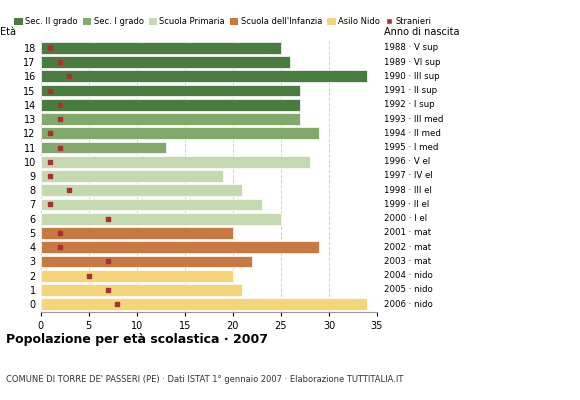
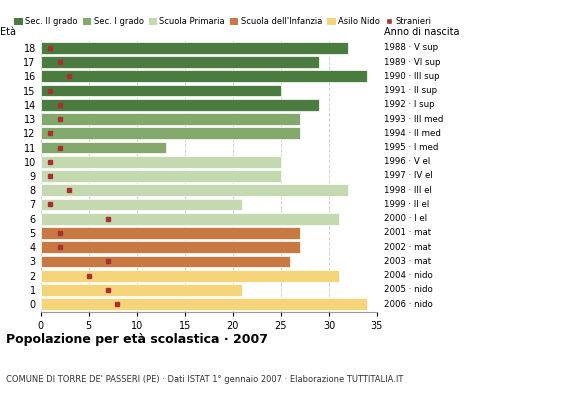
18: 25 -> 32
17: 26 -> 29
15: 27 -> 25
14: 27 -> 29
12: 29 -> 27
10: 28 -> 25
9: 19 -> 25
8: 21 -> 32
7: 23 -> 21
6: 25 -> 31
5: 20 -> 27
4: 29 -> 27
3: 22 -> 26
2: 20 -> 31
